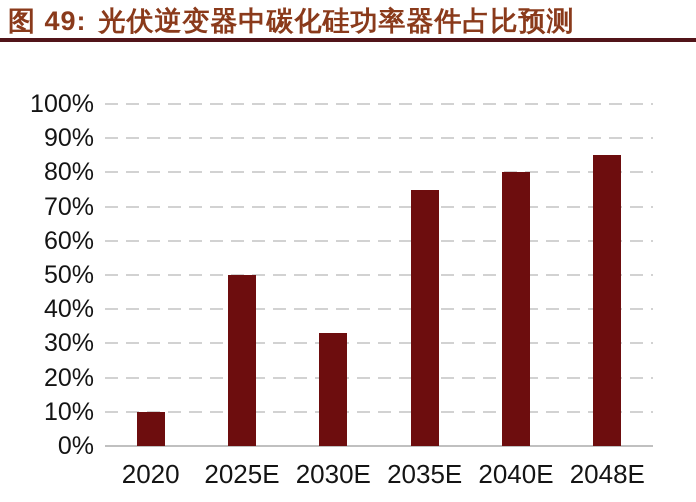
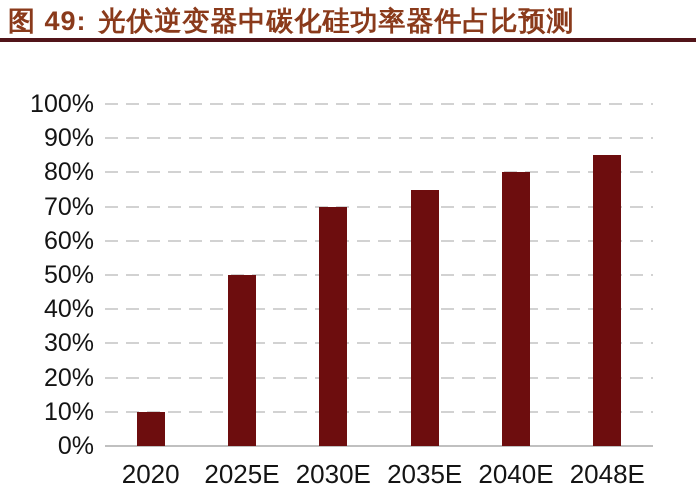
2030E: 33% -> 70%
